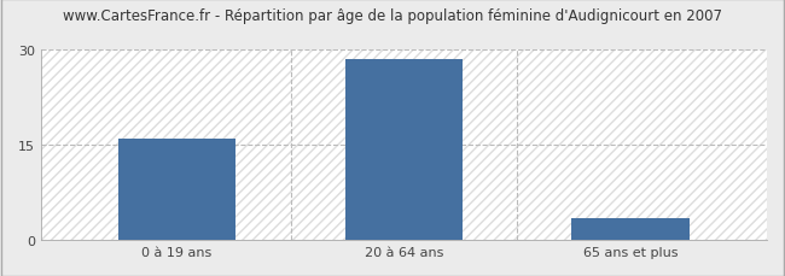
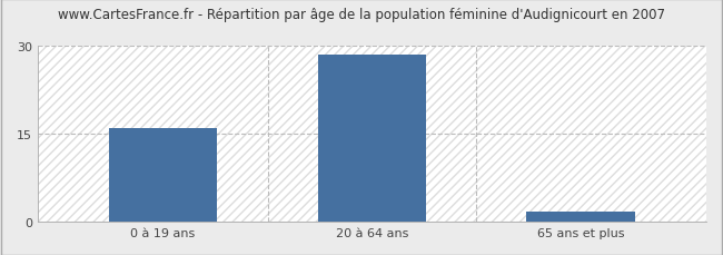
65 ans et plus: 3.5 -> 1.8
